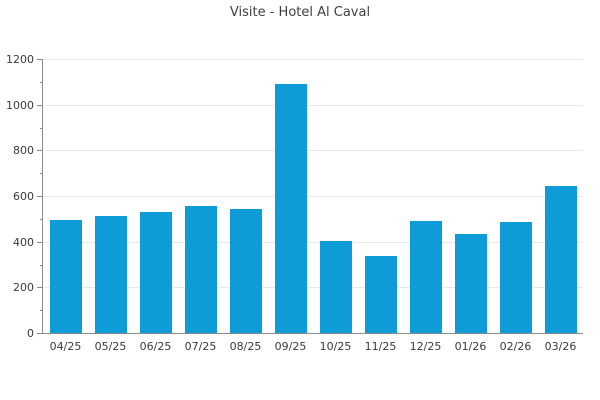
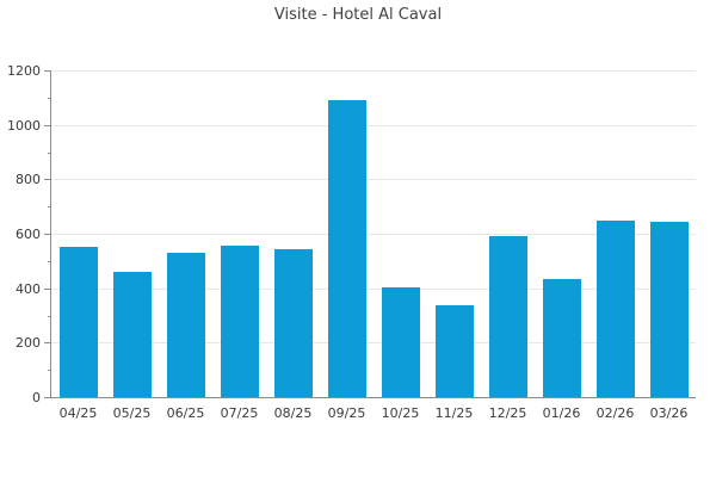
04/25: 500 -> 550
05/25: 510 -> 460
12/25: 490 -> 590
02/26: 490 -> 650
